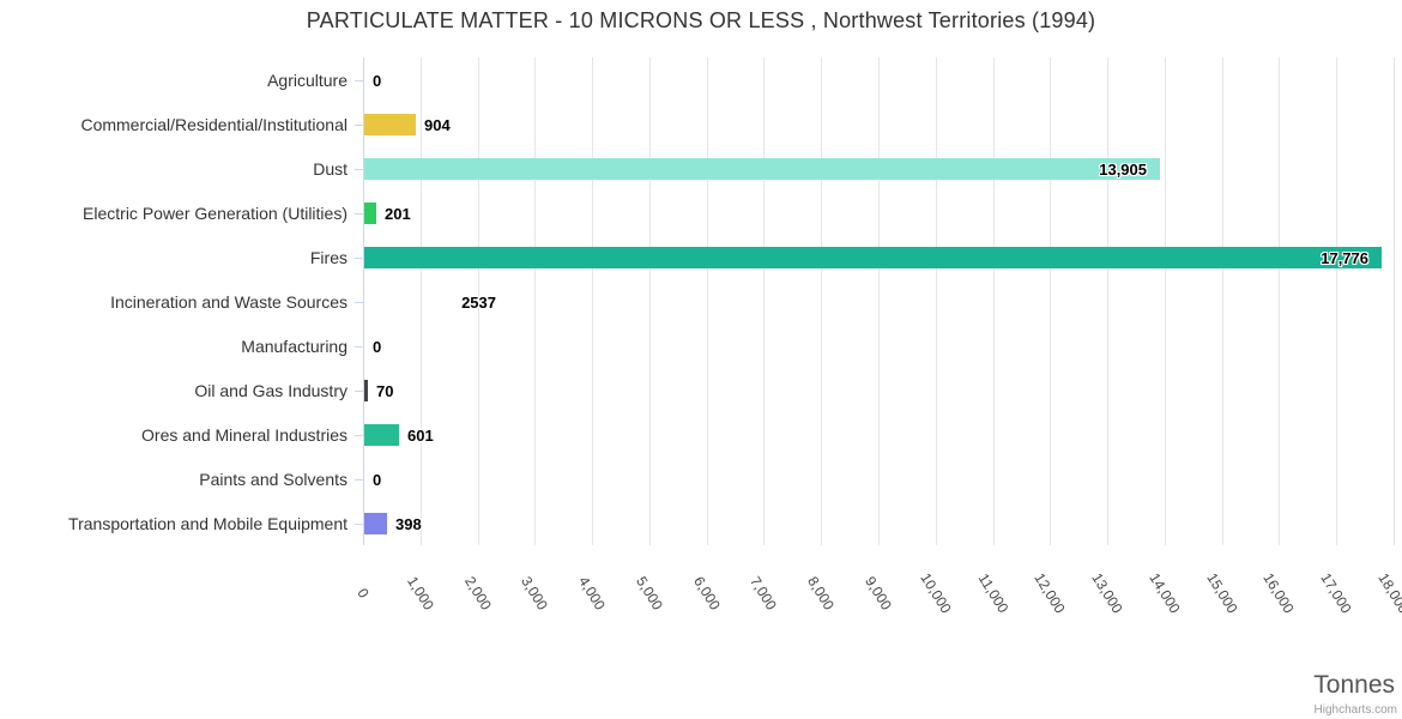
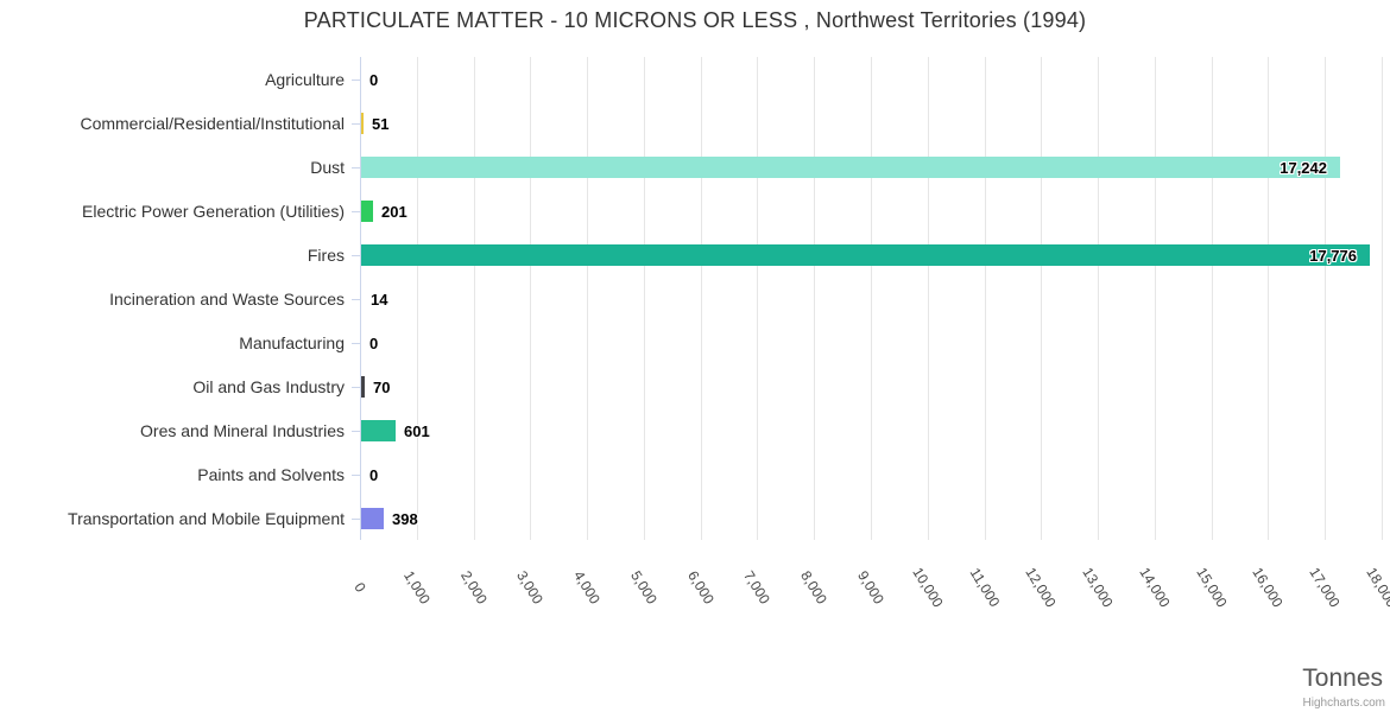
Commercial/Residential/Institutional: 904 -> 51
Dust: 13,905 -> 17,242
Incineration and Waste Sources: 2537 -> 14
